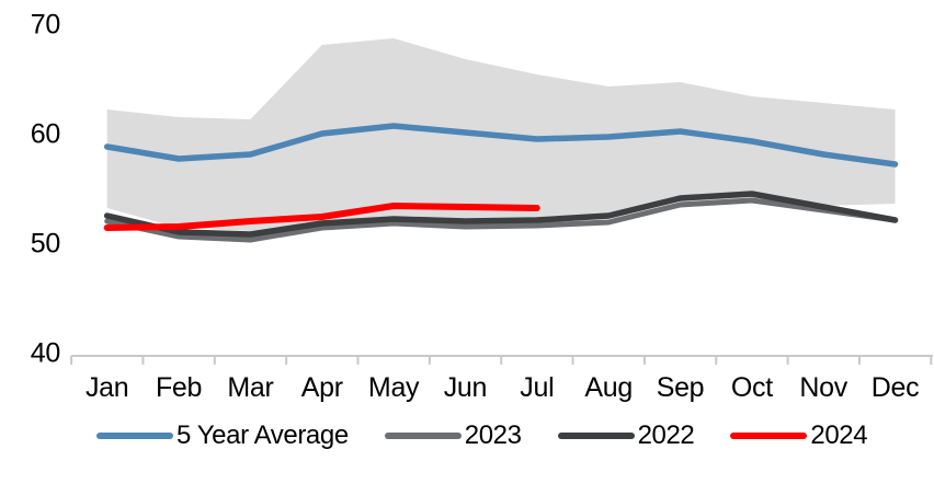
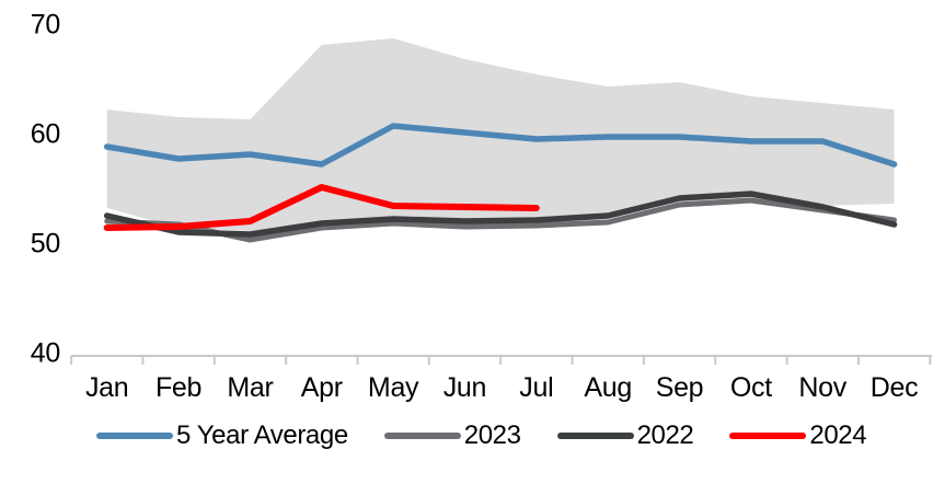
2023/Feb: 50.6 -> 51.7
5 Year Average/Apr: 60.0 -> 57.2
2024/Apr: 52.4 -> 55.1
5 Year Average/Sep: 60.2 -> 59.7
5 Year Average/Nov: 58.1 -> 59.3
2022/Dec: 52.1 -> 51.7
